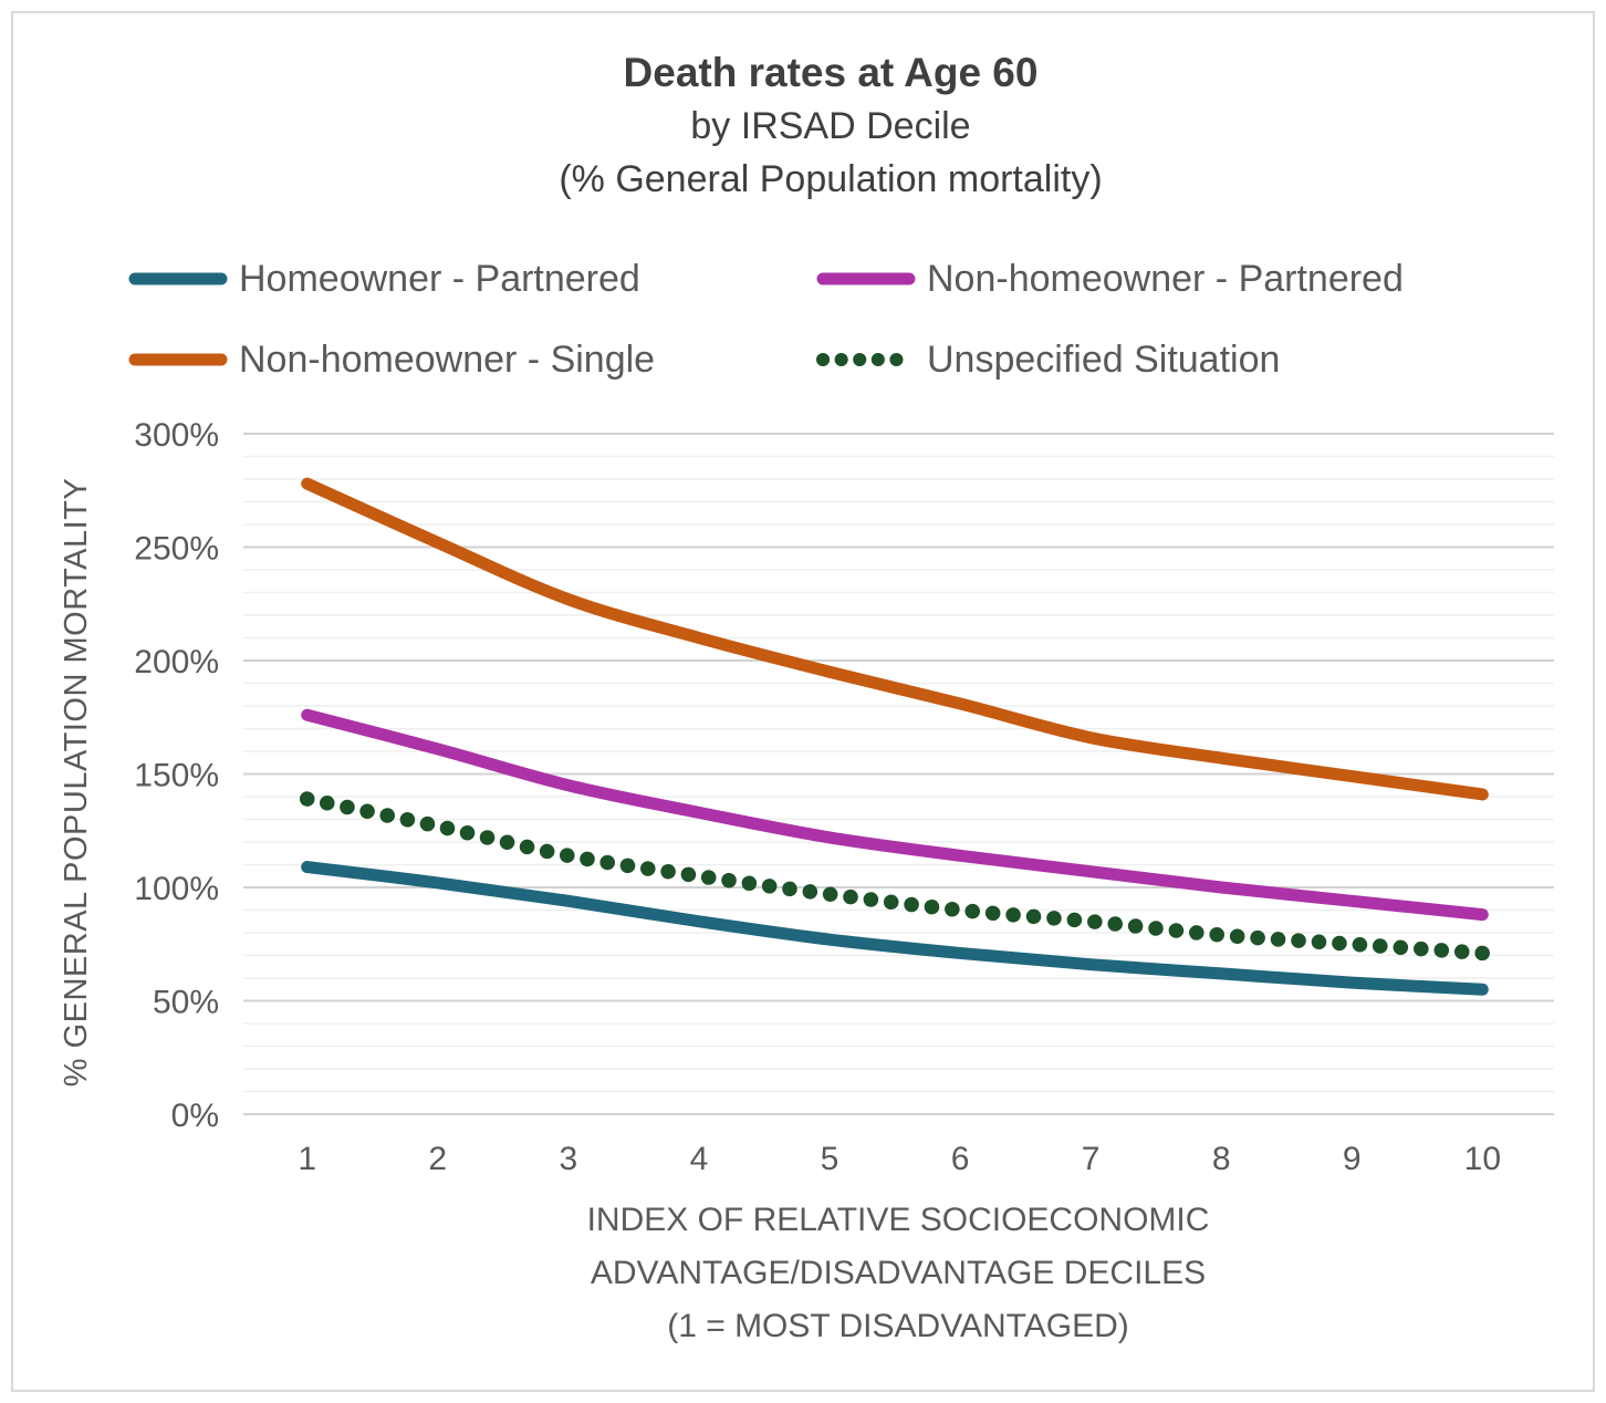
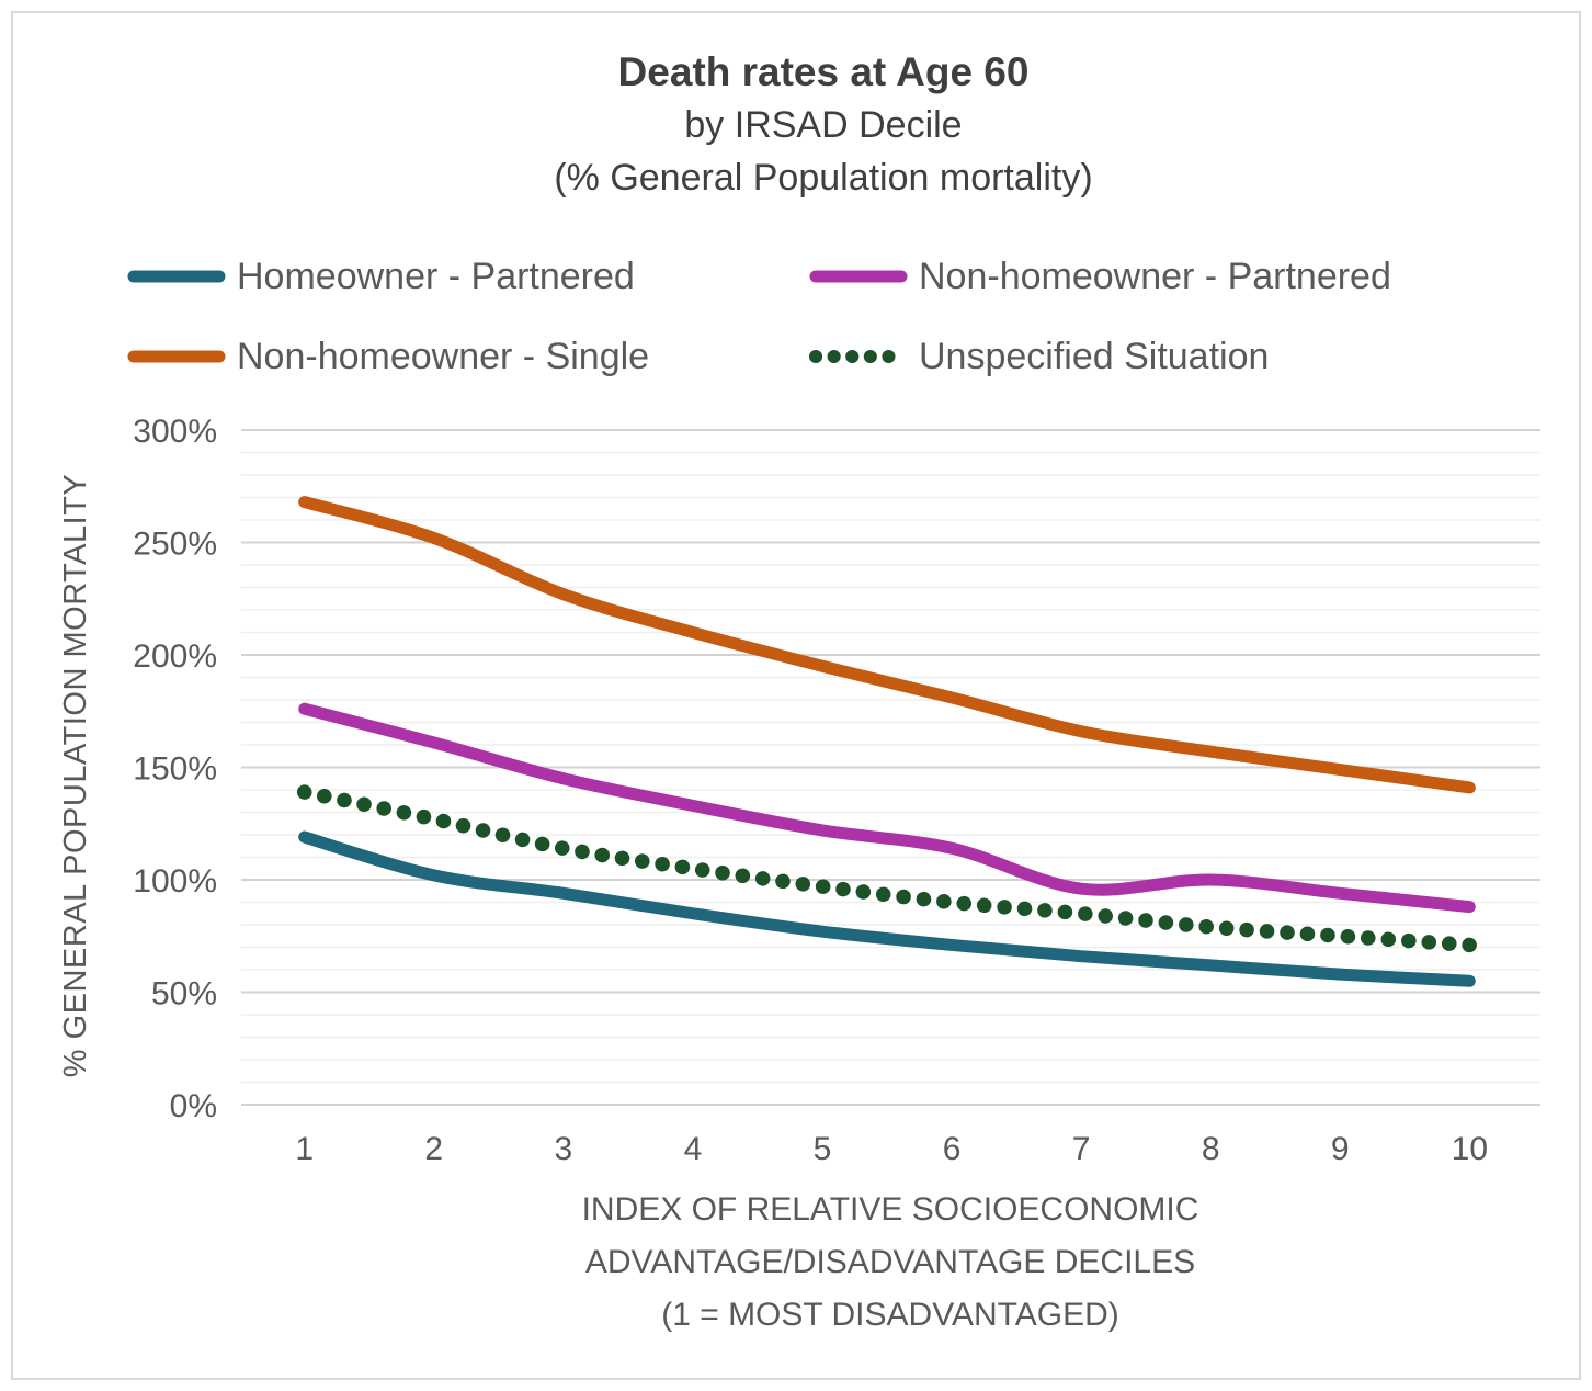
Homeowner - Partnered/1: 109% -> 119%
Non-homeowner - Single/1: 278% -> 268%
Non-homeowner - Partnered/7: 107% -> 96%
